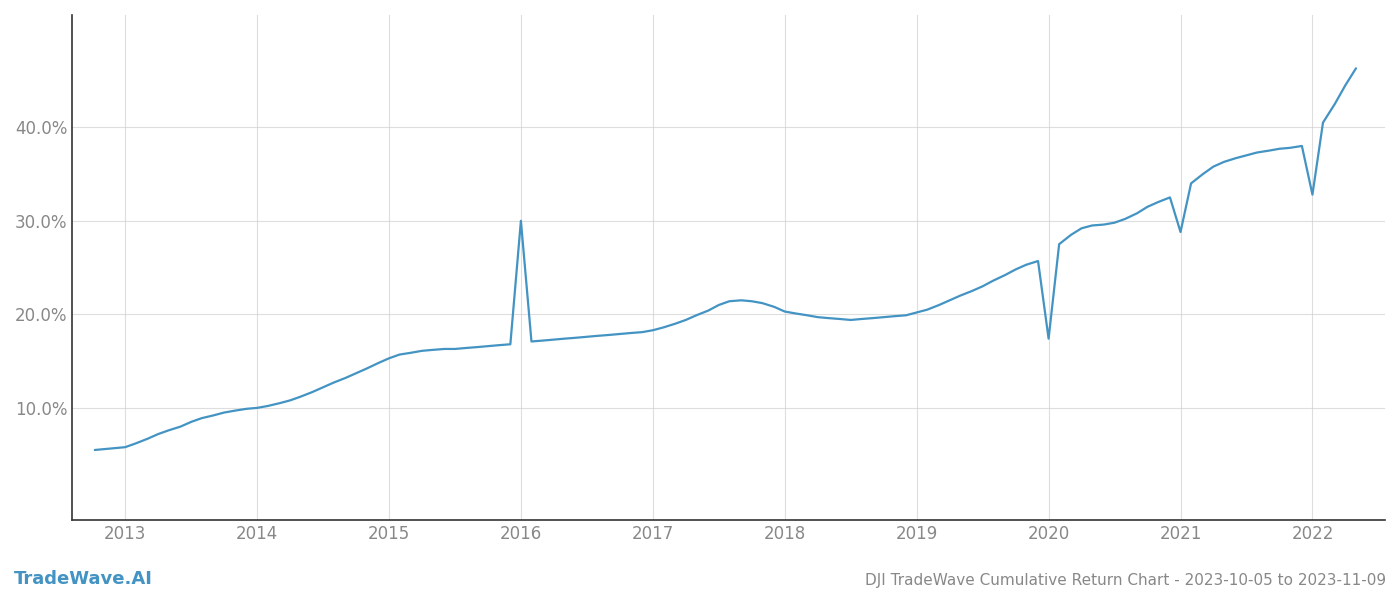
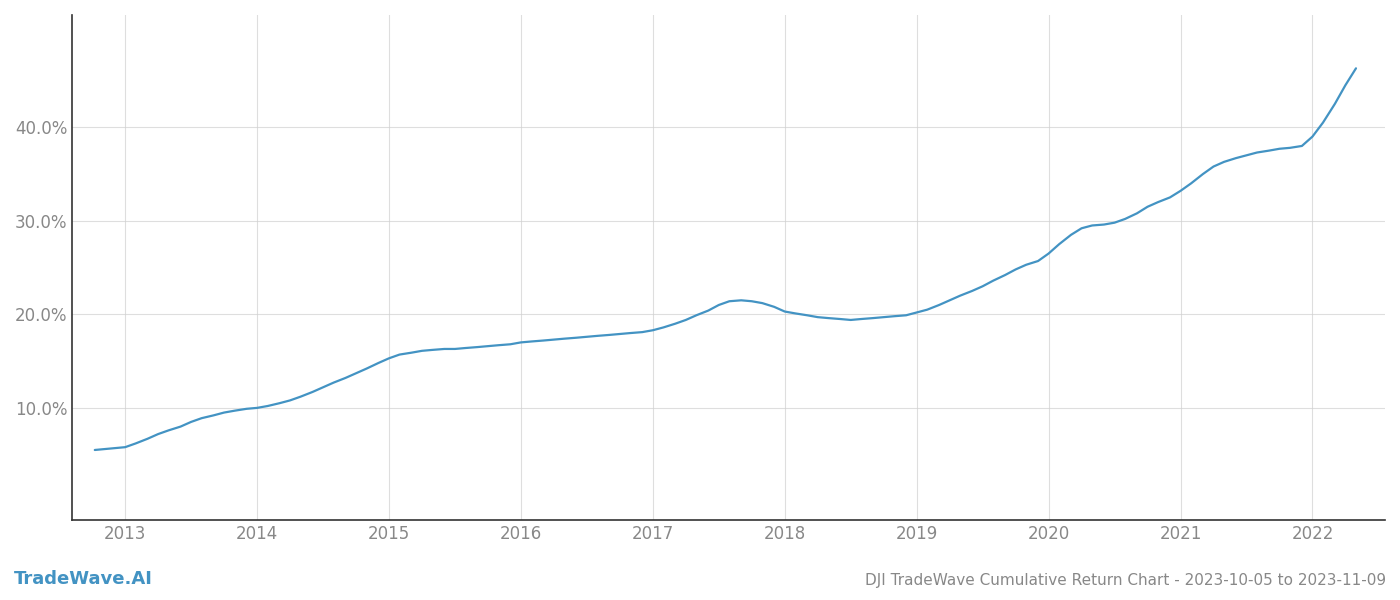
2016: 30.0% -> 17.0%
2020: 17.4% -> 26.5%
2021: 28.8% -> 33.2%
2022: 32.8% -> 39.0%
